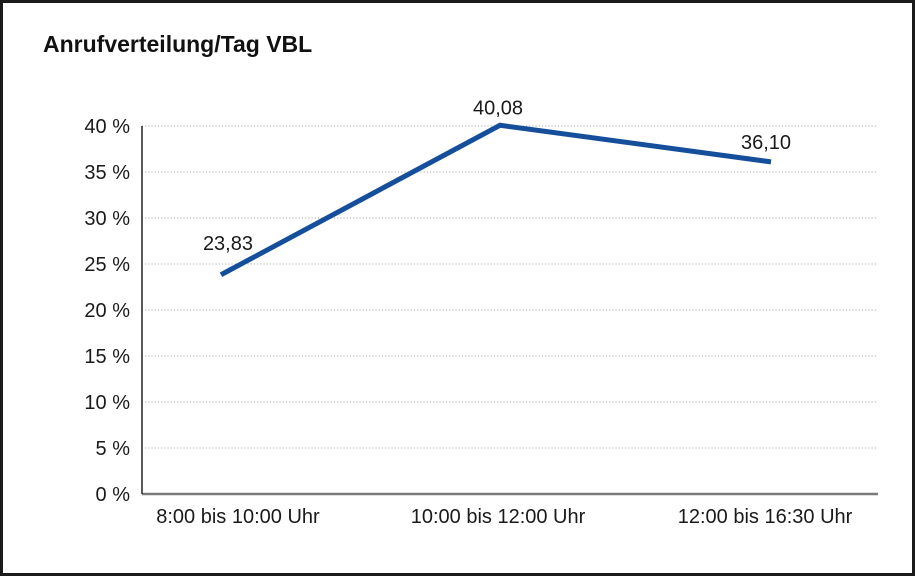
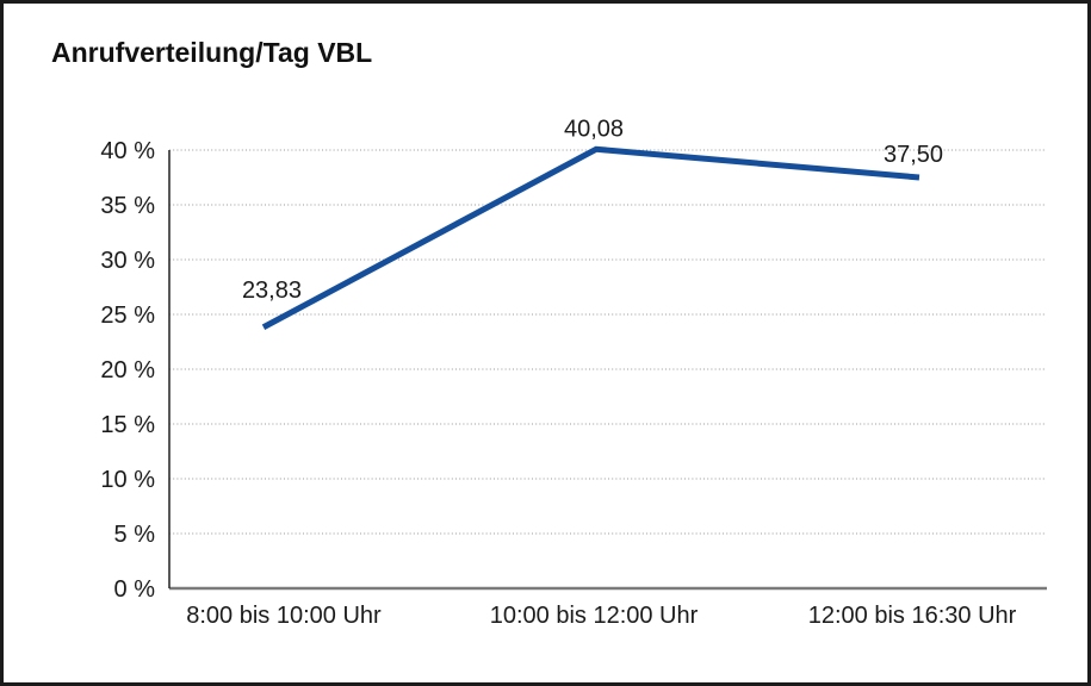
12:00 bis 16:30 Uhr: 36,10 -> 37,50
